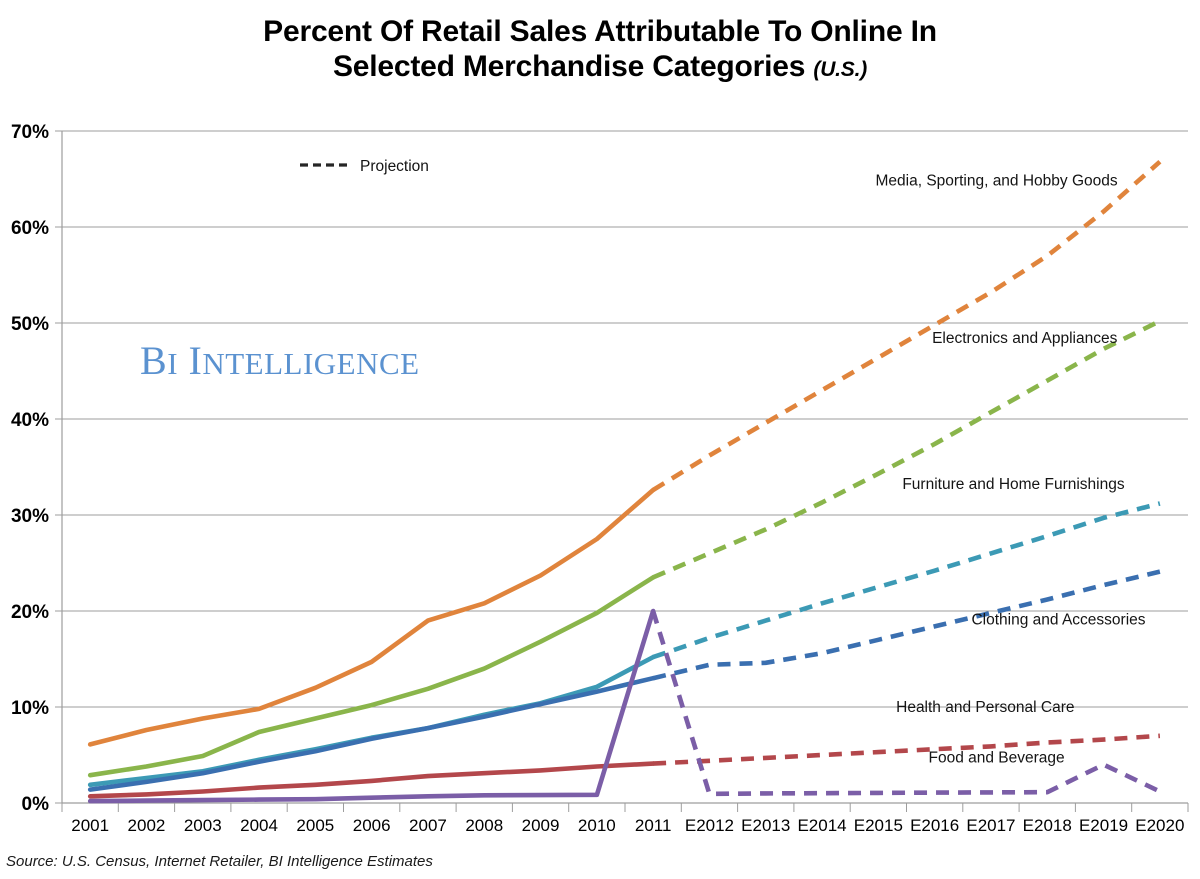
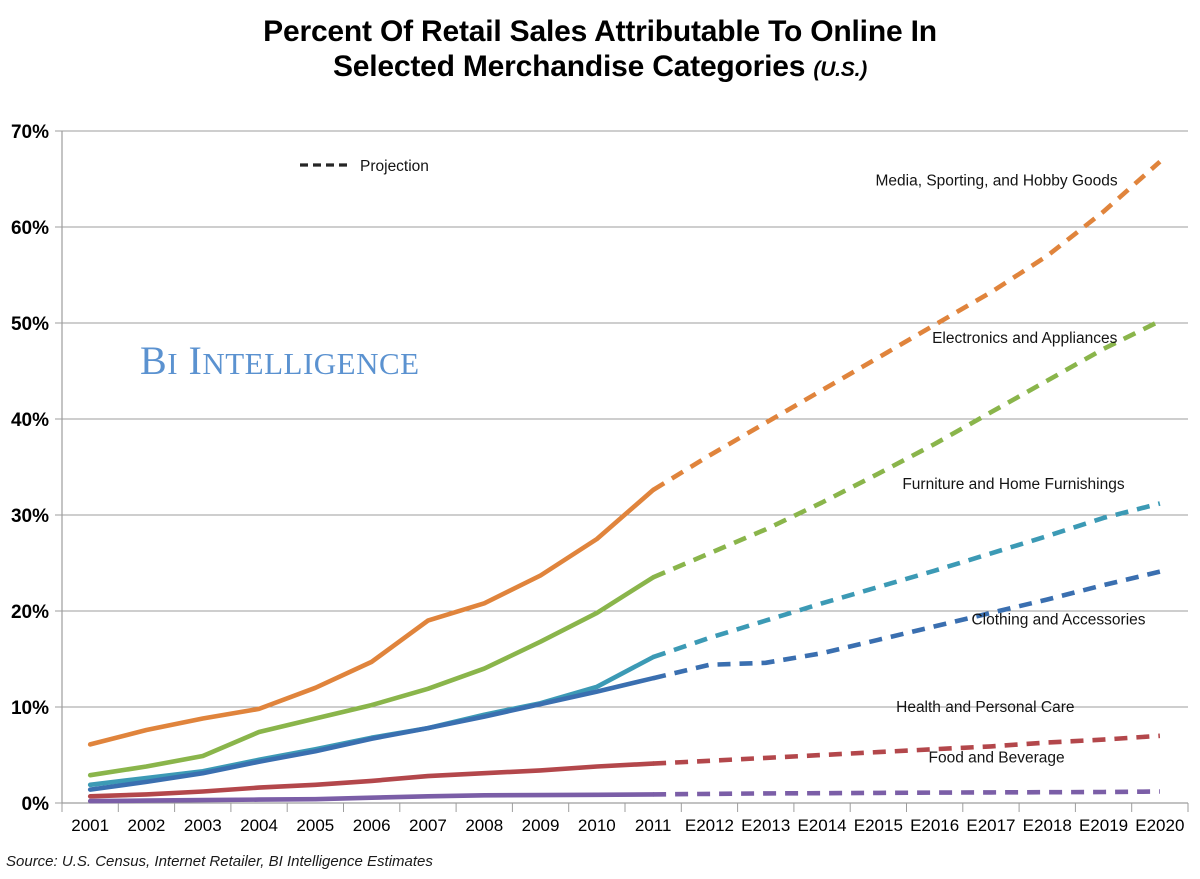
Food and Beverage/2011: 20% -> 1%
Food and Beverage/E2019: 4% -> 1%
